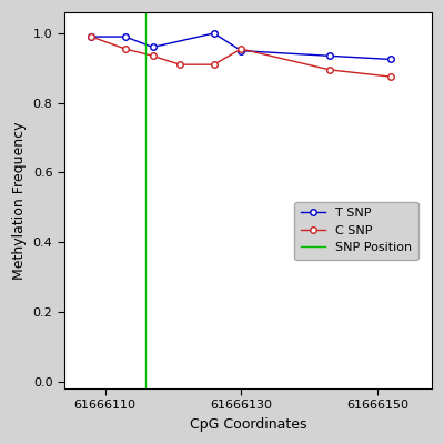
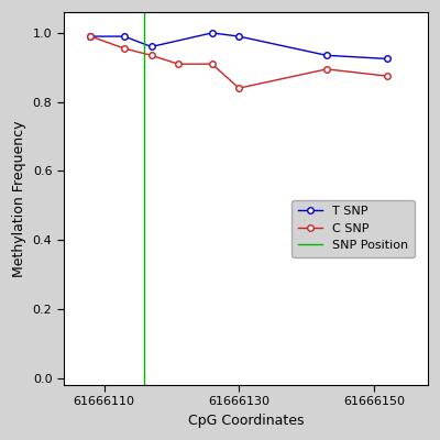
T SNP/61666130: 0.950 -> 0.990
C SNP/61666130: 0.955 -> 0.840
